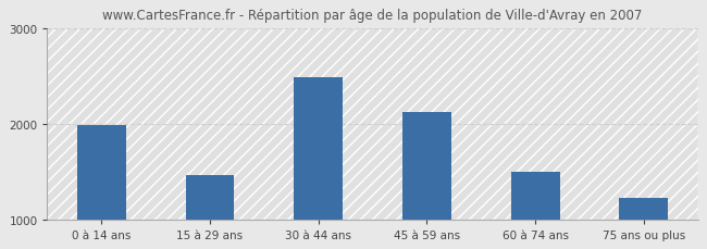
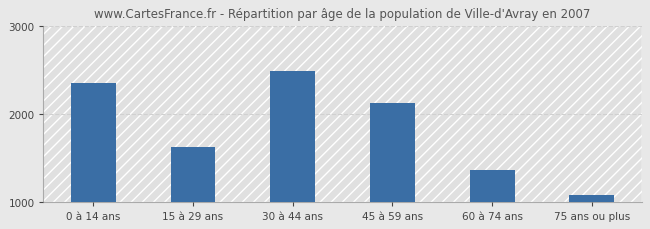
0 à 14 ans: 1980 -> 2350
15 à 29 ans: 1460 -> 1620
60 à 74 ans: 1500 -> 1360
75 ans ou plus: 1220 -> 1070
